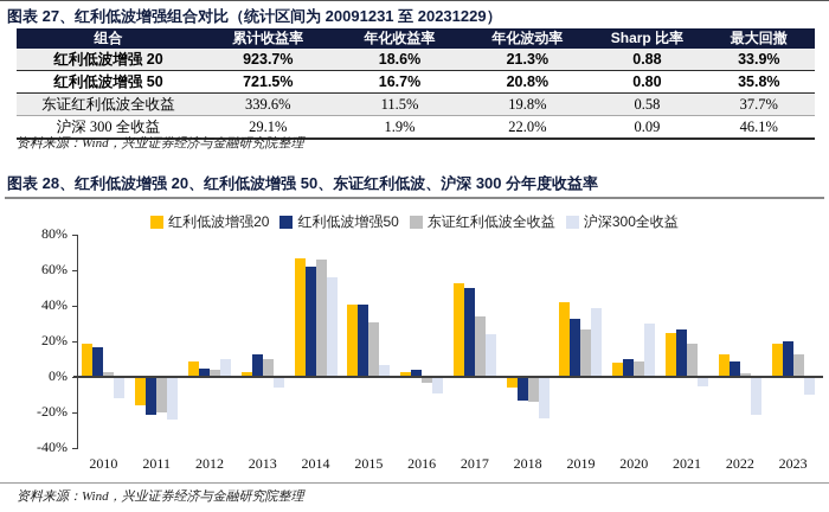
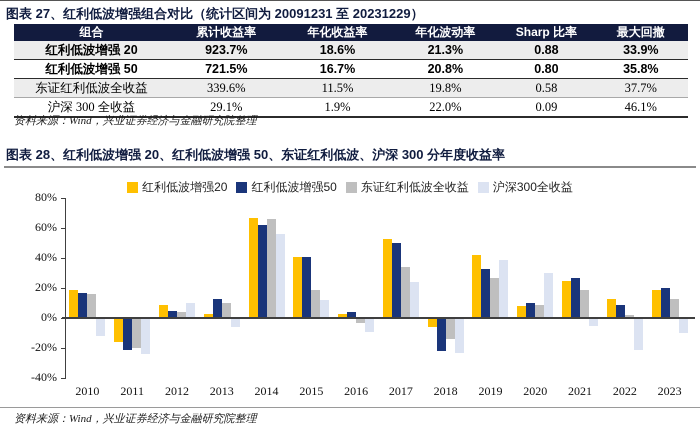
东证红利低波全收益/2010: 3% -> 16%
东证红利低波全收益/2015: 31% -> 19%
沪深300全收益/2015: 7% -> 12%
红利低波增强50/2018: -13% -> -22%
